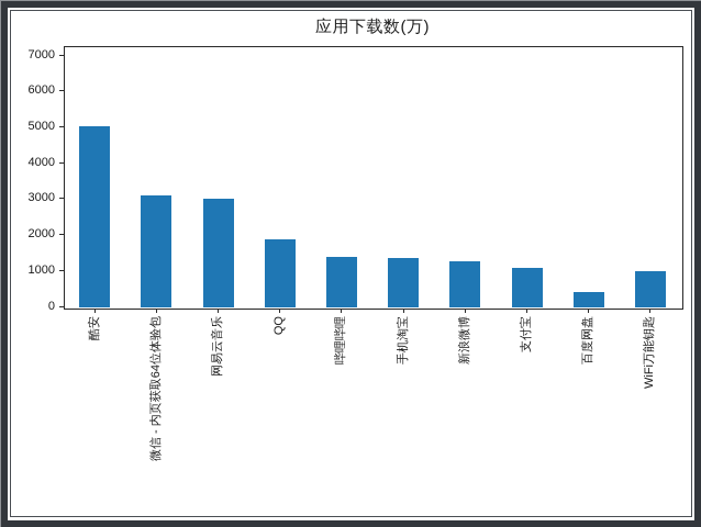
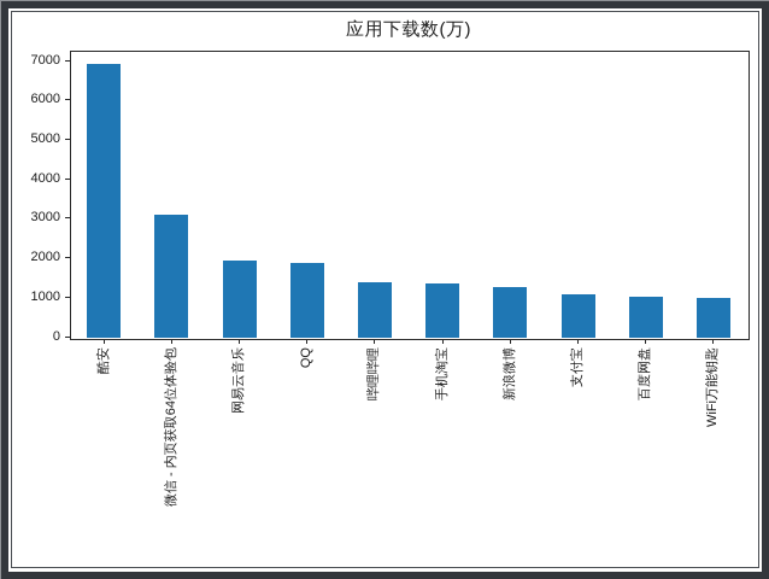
酷安: 5000 -> 6900
网易云音乐: 3000 -> 1900
百度网盘: 400 -> 1000
